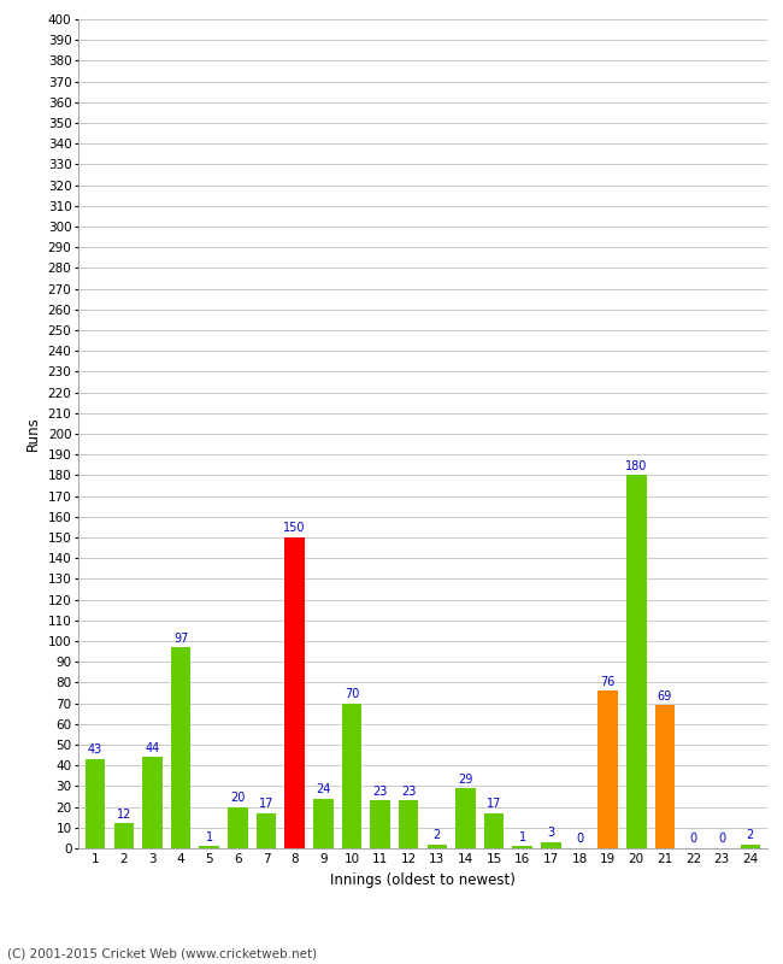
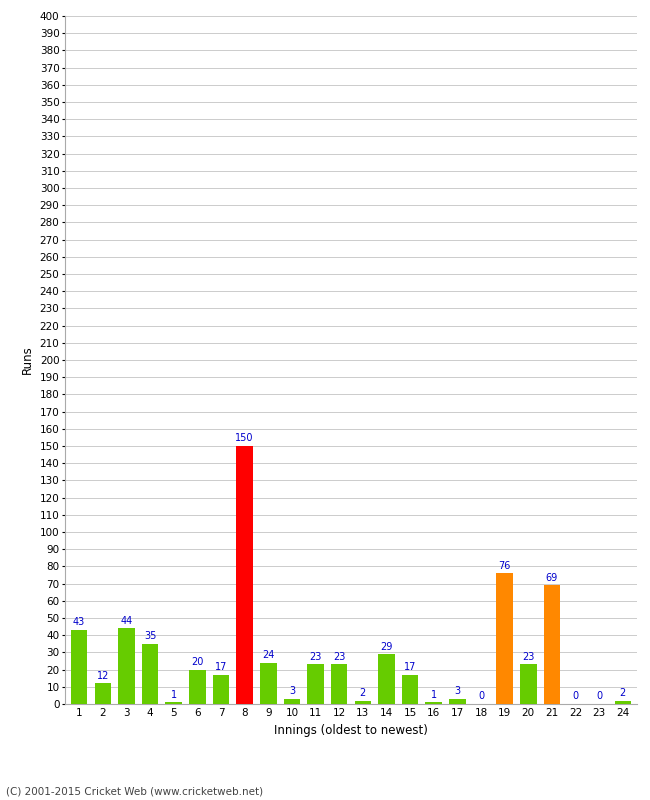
4: 97 -> 35
10: 70 -> 3
20: 180 -> 23
